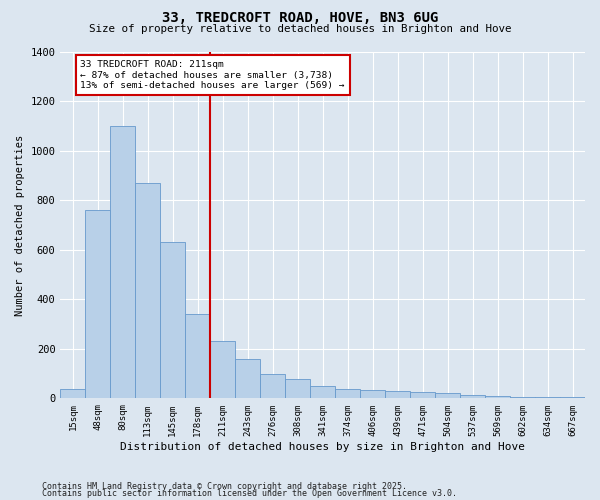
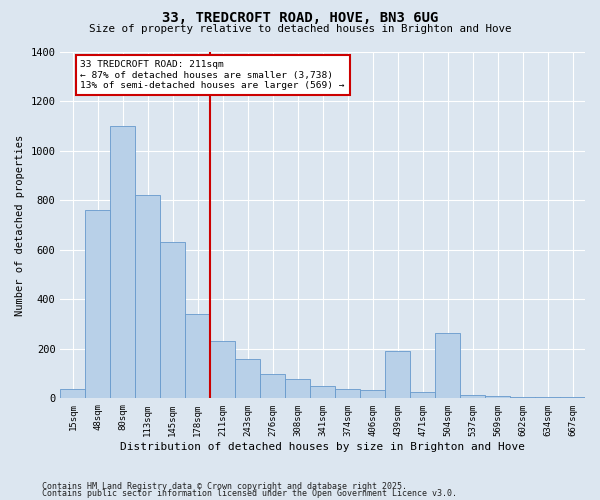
113sqm: 870 -> 820
439sqm: 30 -> 190
504sqm: 20 -> 265
